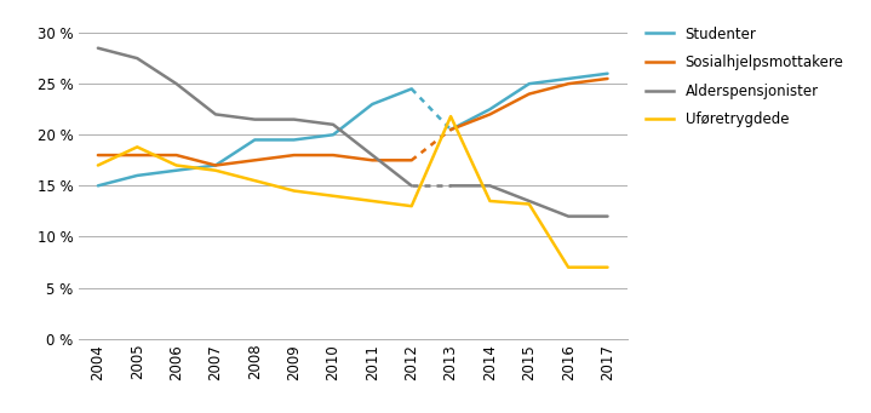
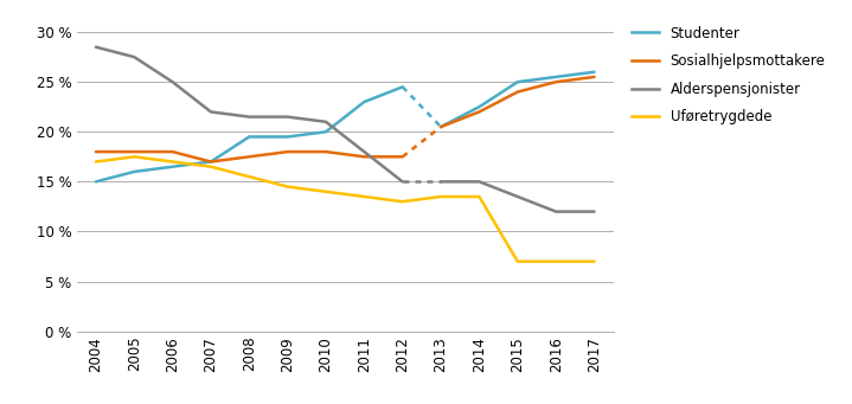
Uføretrygdede/2005: 18.8 % -> 17.5 %
Uføretrygdede/2013: 21.8 % -> 13.5 %
Uføretrygdede/2015: 13.2 % -> 7.0 %
